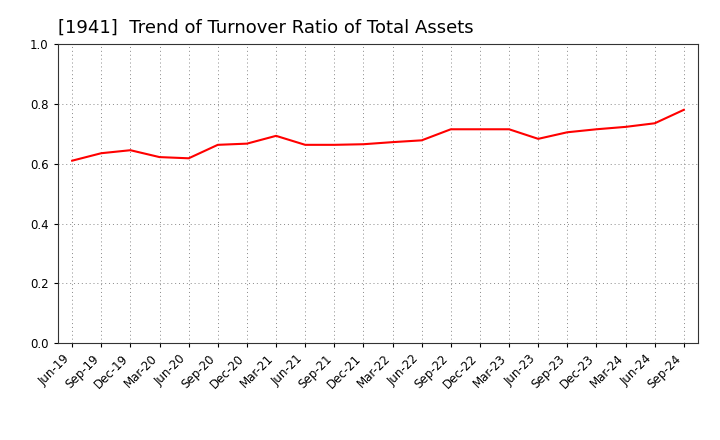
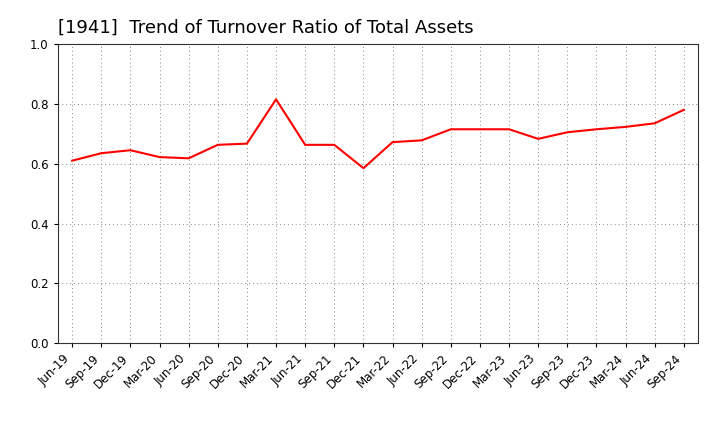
Mar-21: 0.693 -> 0.815
Dec-21: 0.665 -> 0.585
